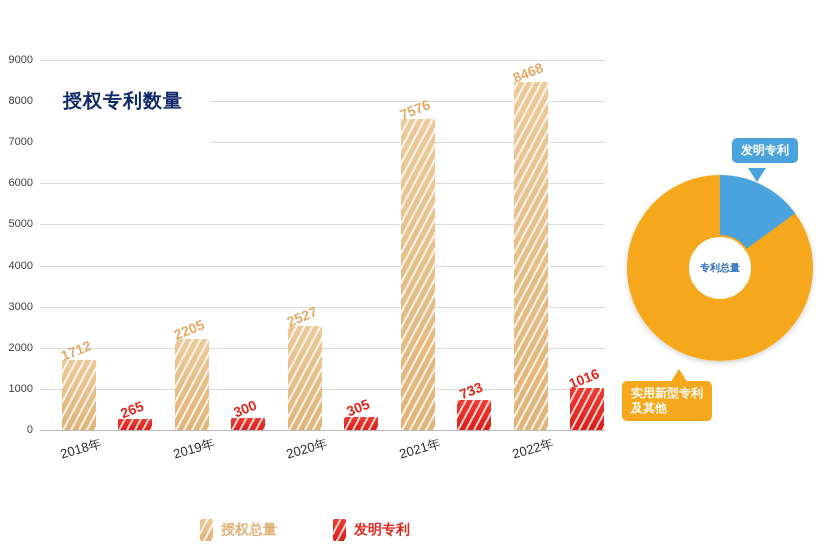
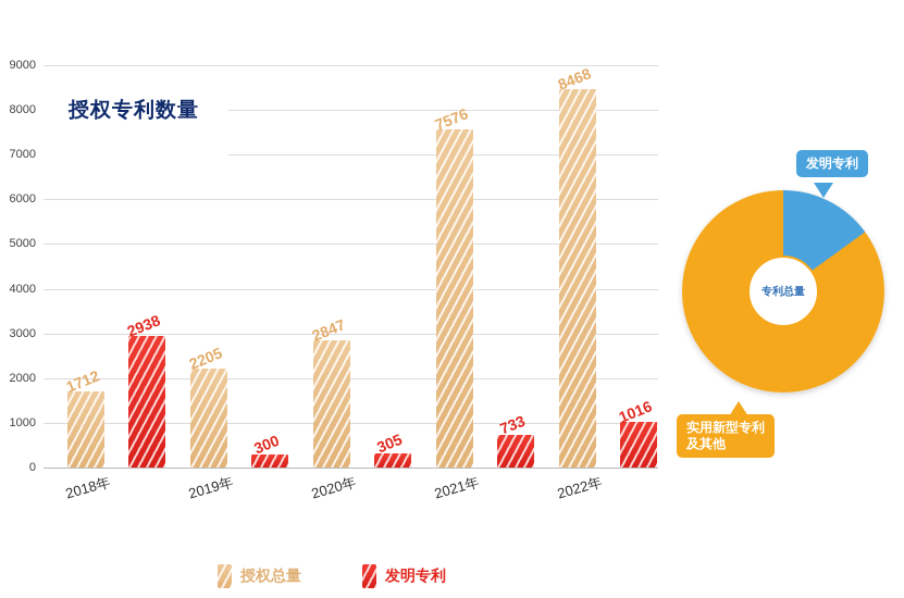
授权专利数量/发明专利/2018年: 265 -> 2938
授权专利数量/授权总量/2020年: 2527 -> 2847
专利总量/发明专利: 15% -> 11%
专利总量/实用新型专利及其他: 85% -> 89%
